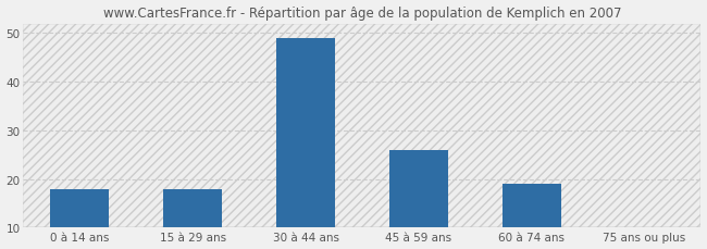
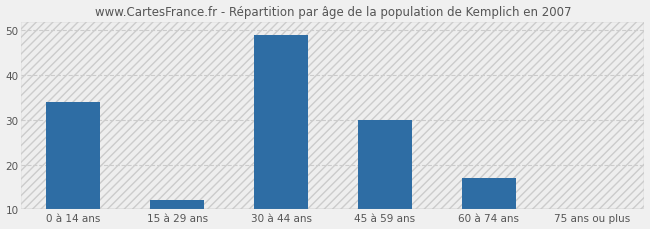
0 à 14 ans: 18 -> 34
15 à 29 ans: 18 -> 12
45 à 59 ans: 26 -> 30
60 à 74 ans: 19 -> 17
